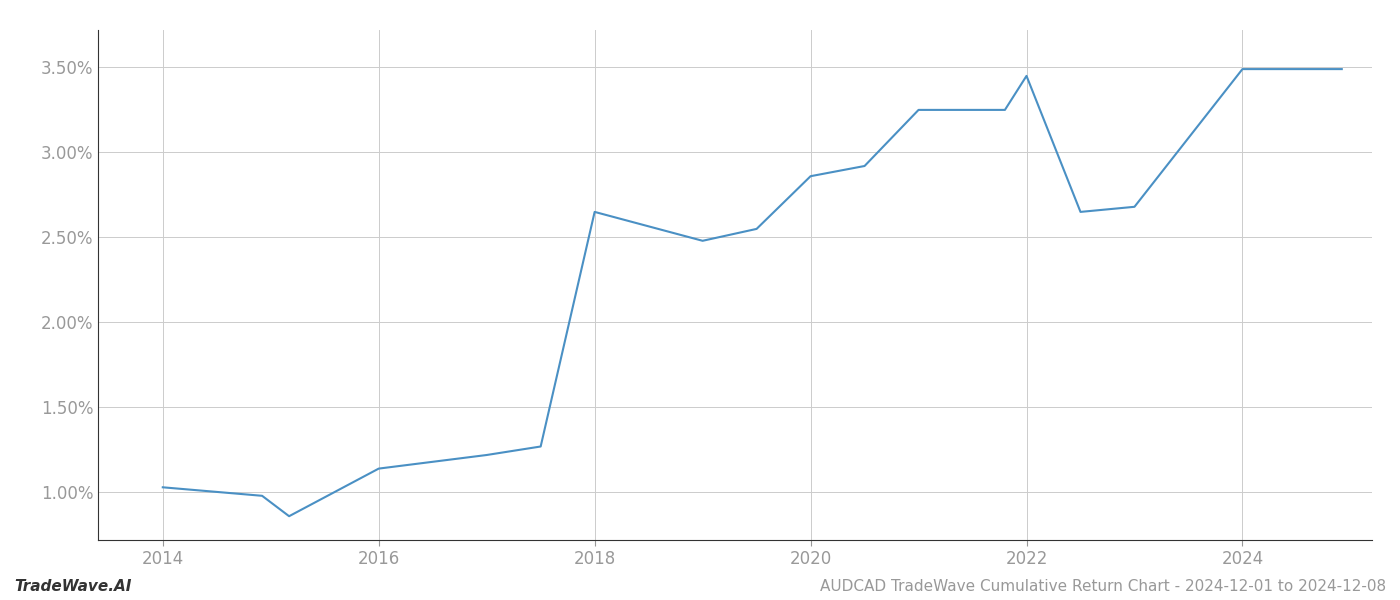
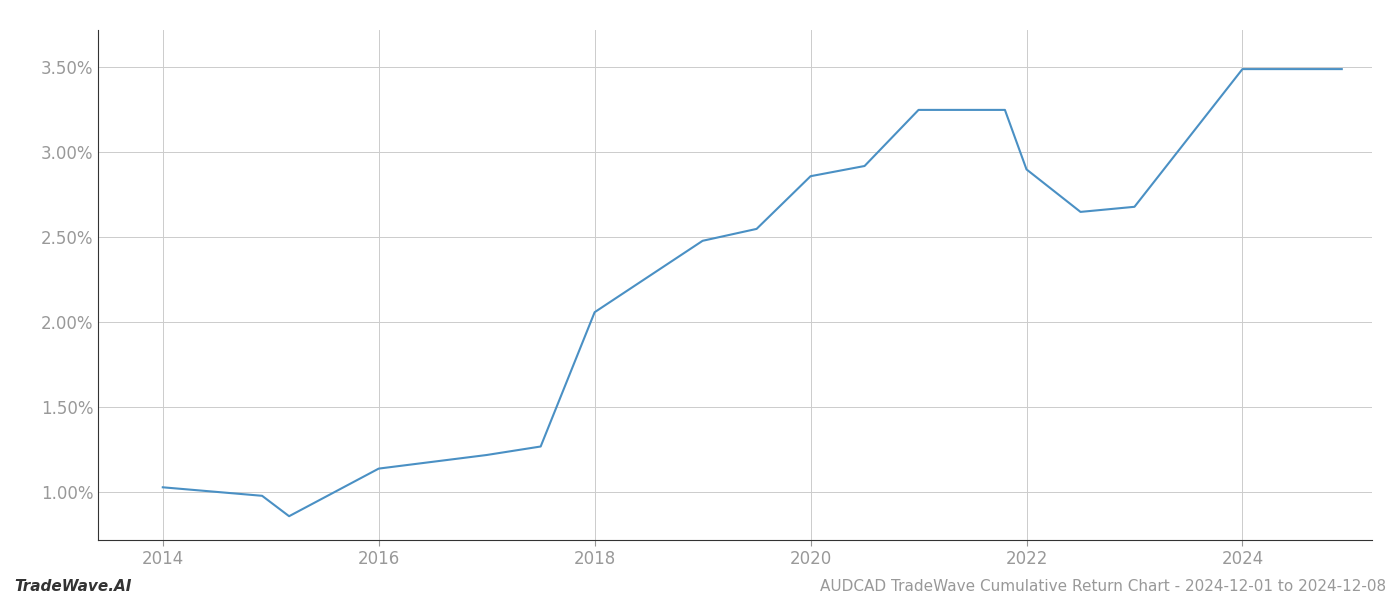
2018: 2.65% -> 2.06%
2022: 3.45% -> 2.90%
